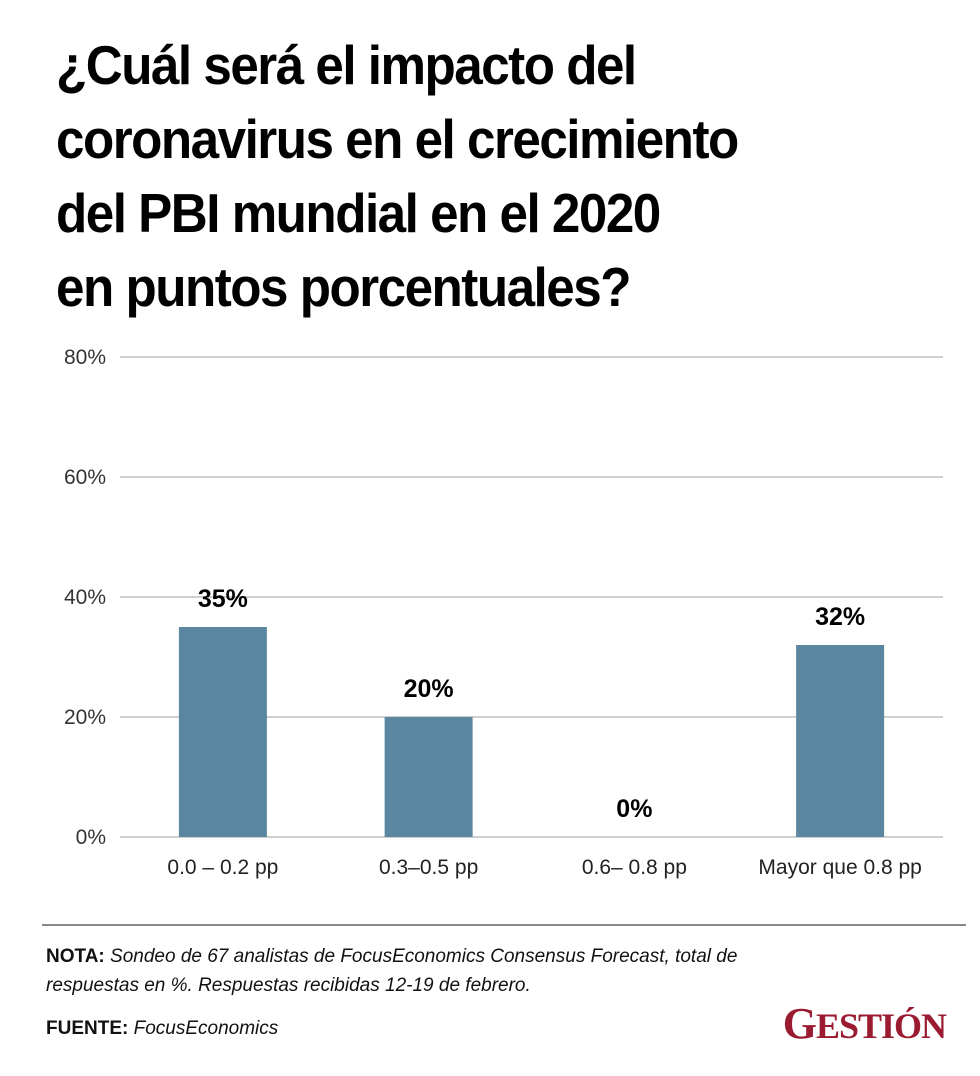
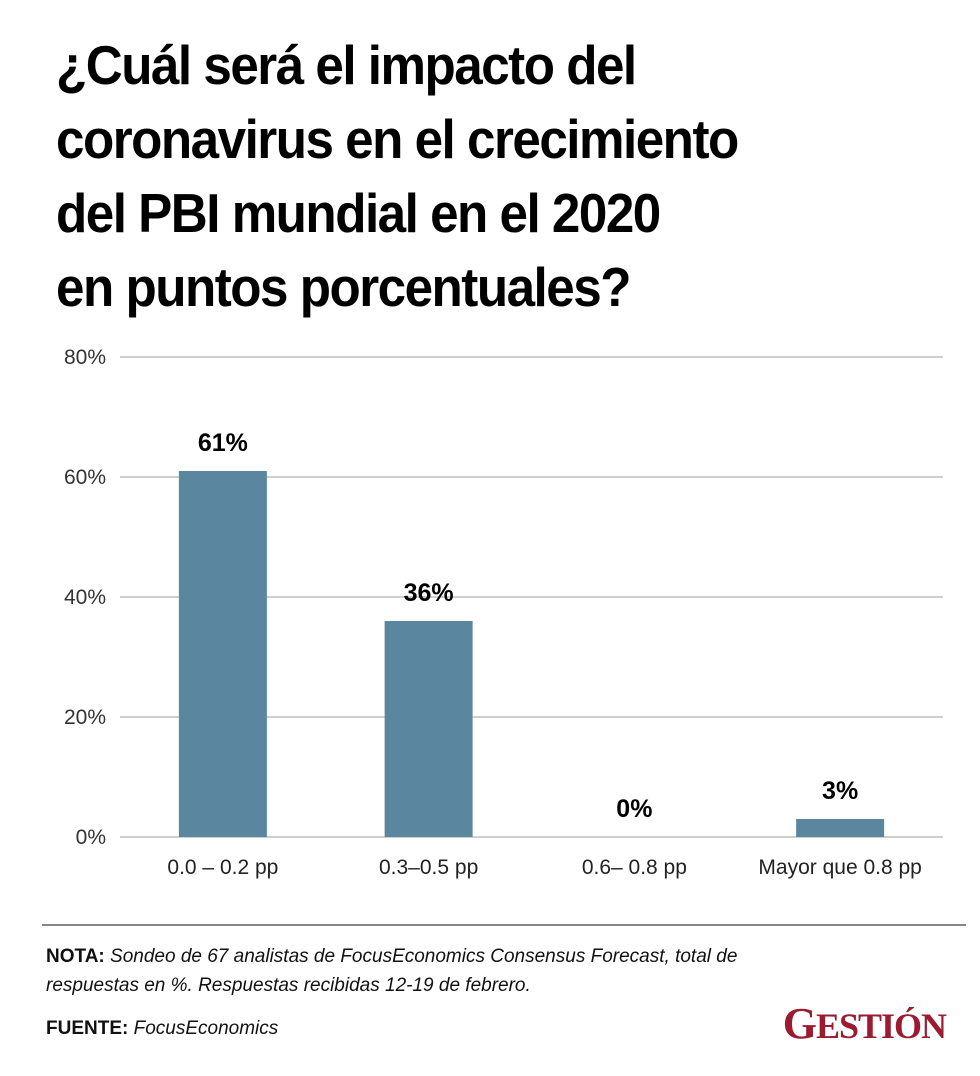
0.0 – 0.2 pp: 35% -> 61%
0.3–0.5 pp: 20% -> 36%
Mayor que 0.8 pp: 32% -> 3%
